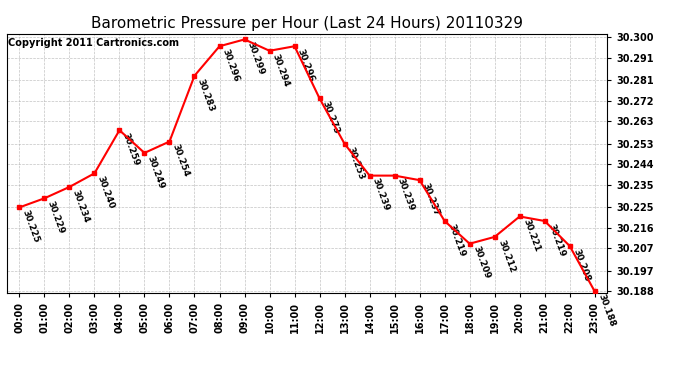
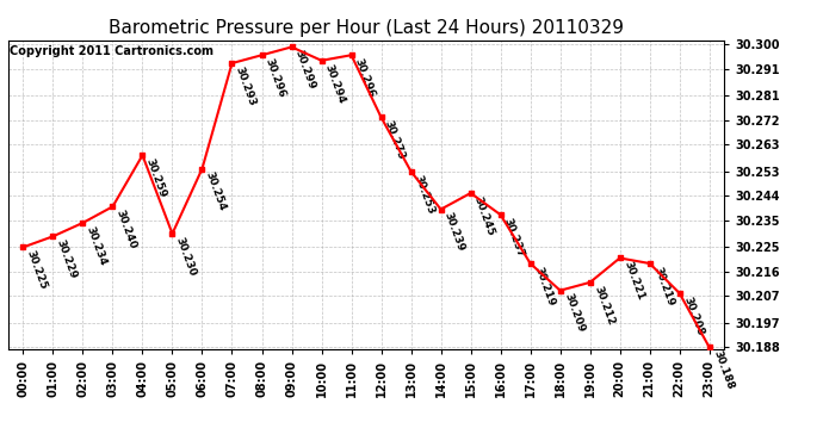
05:00: 30.249 -> 30.230
07:00: 30.283 -> 30.293
15:00: 30.239 -> 30.245
